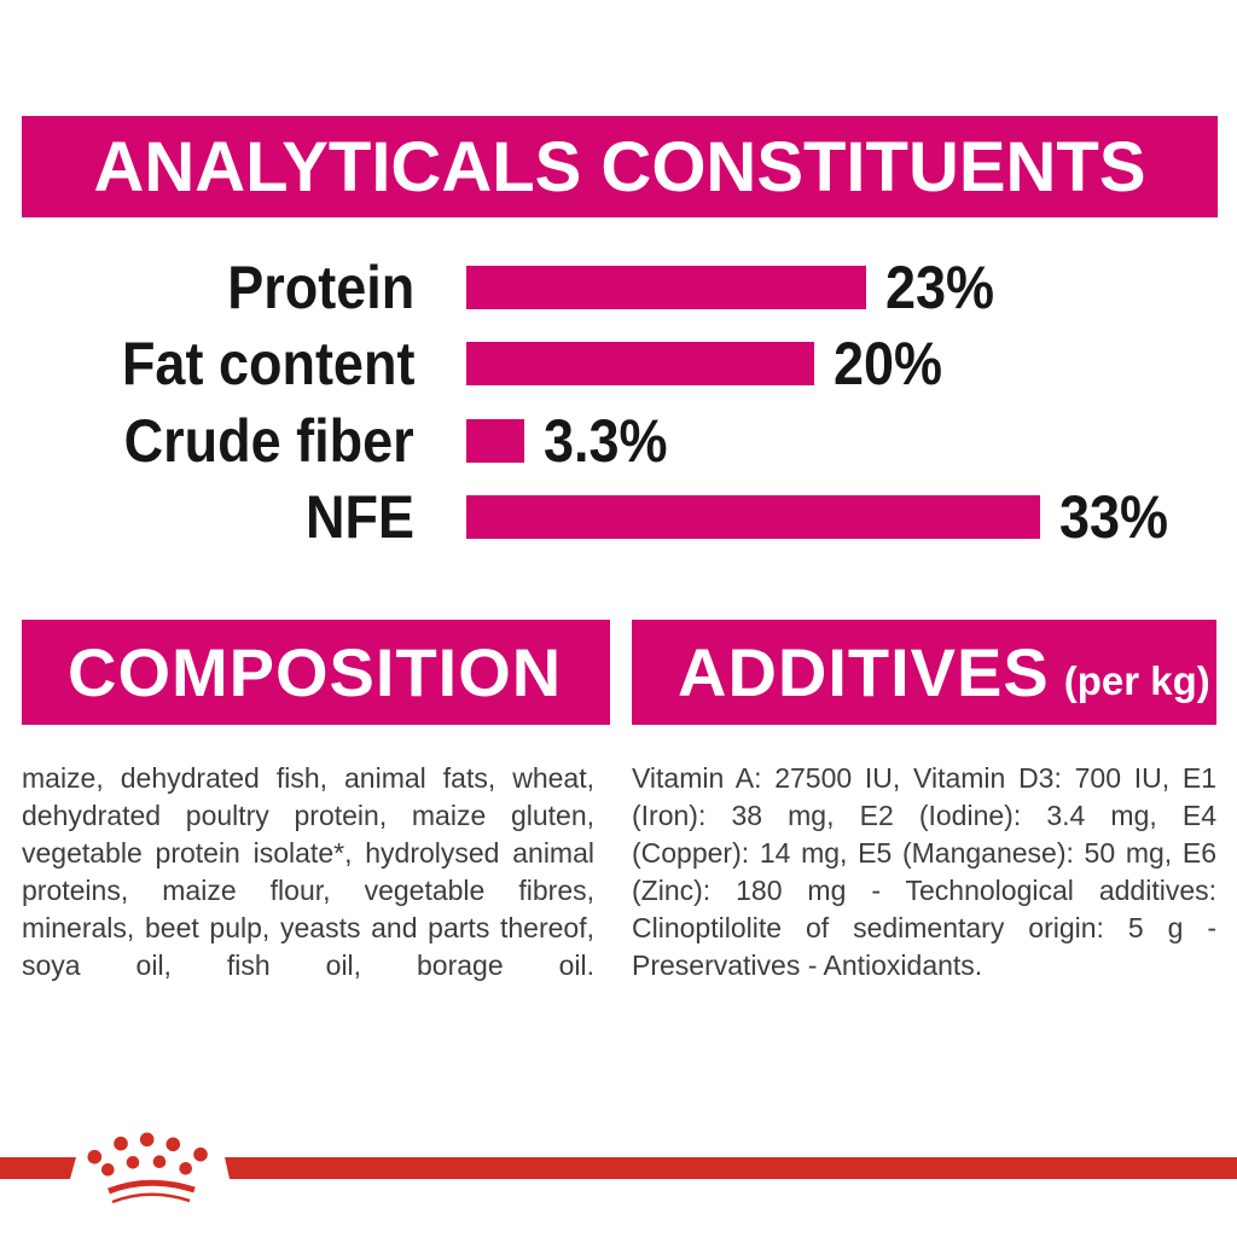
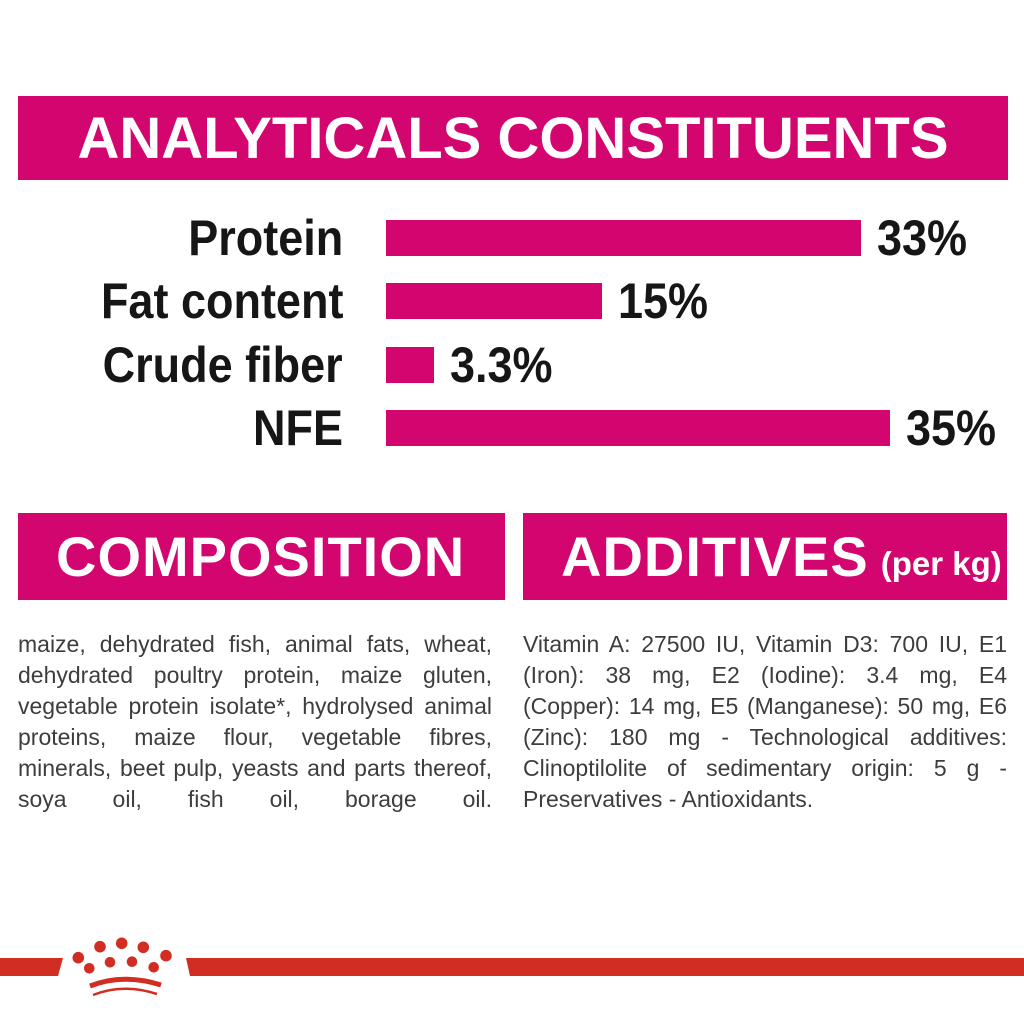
Protein: 23% -> 33%
Fat content: 20% -> 15%
NFE: 33% -> 35%
